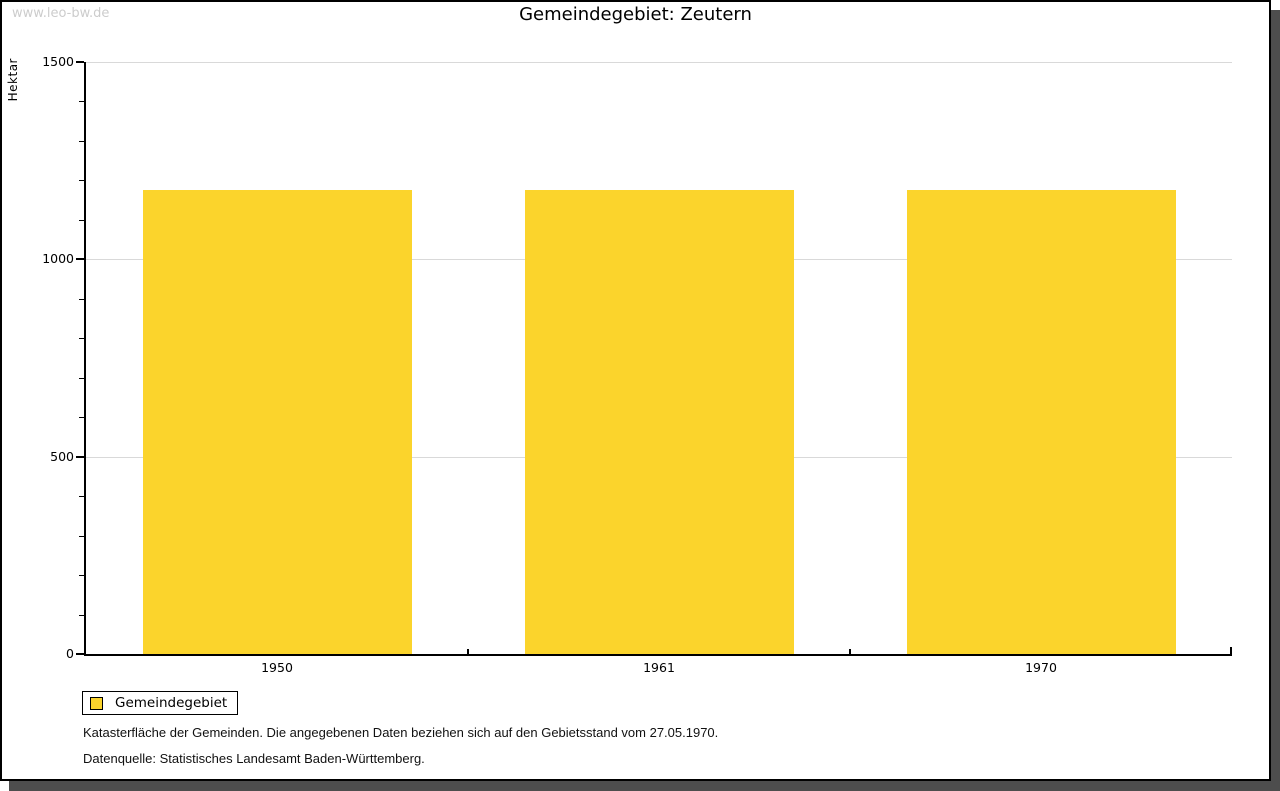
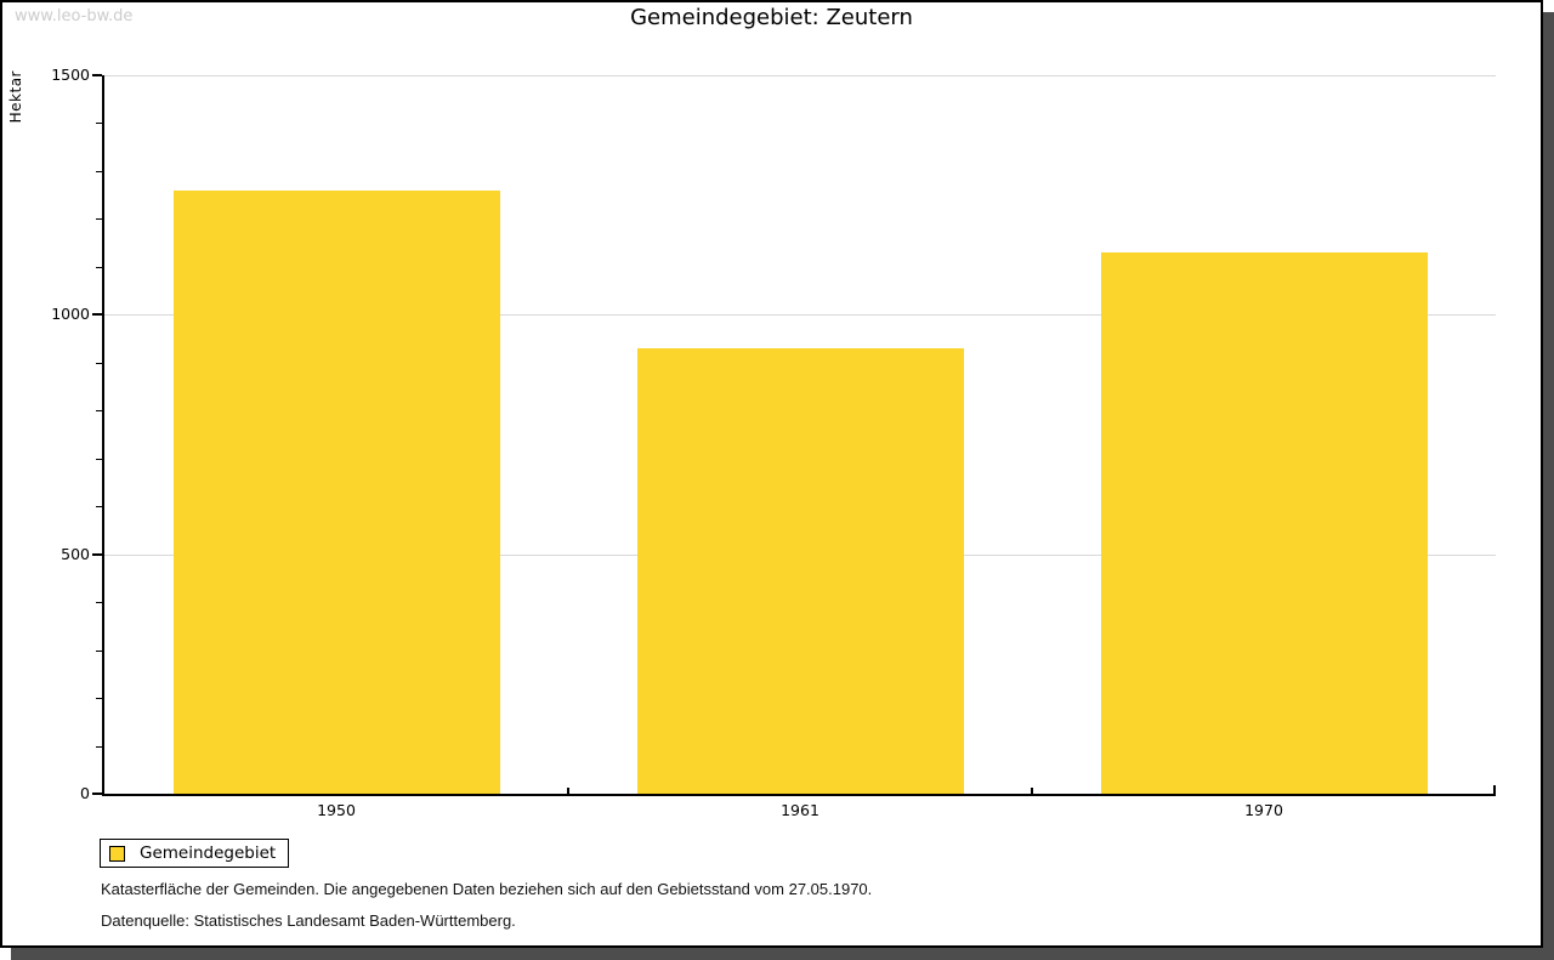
1950: 1180 -> 1260
1961: 1180 -> 930
1970: 1180 -> 1130
